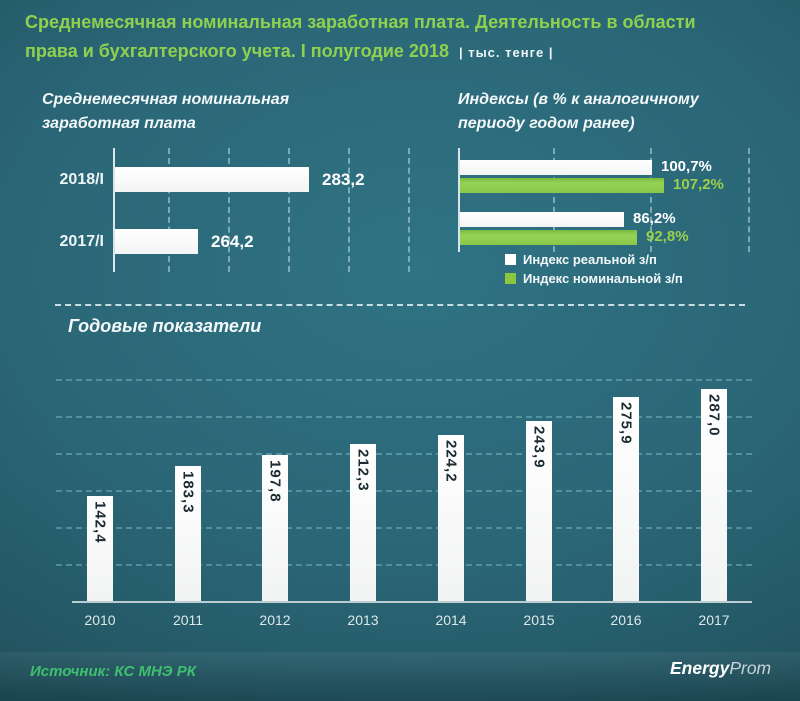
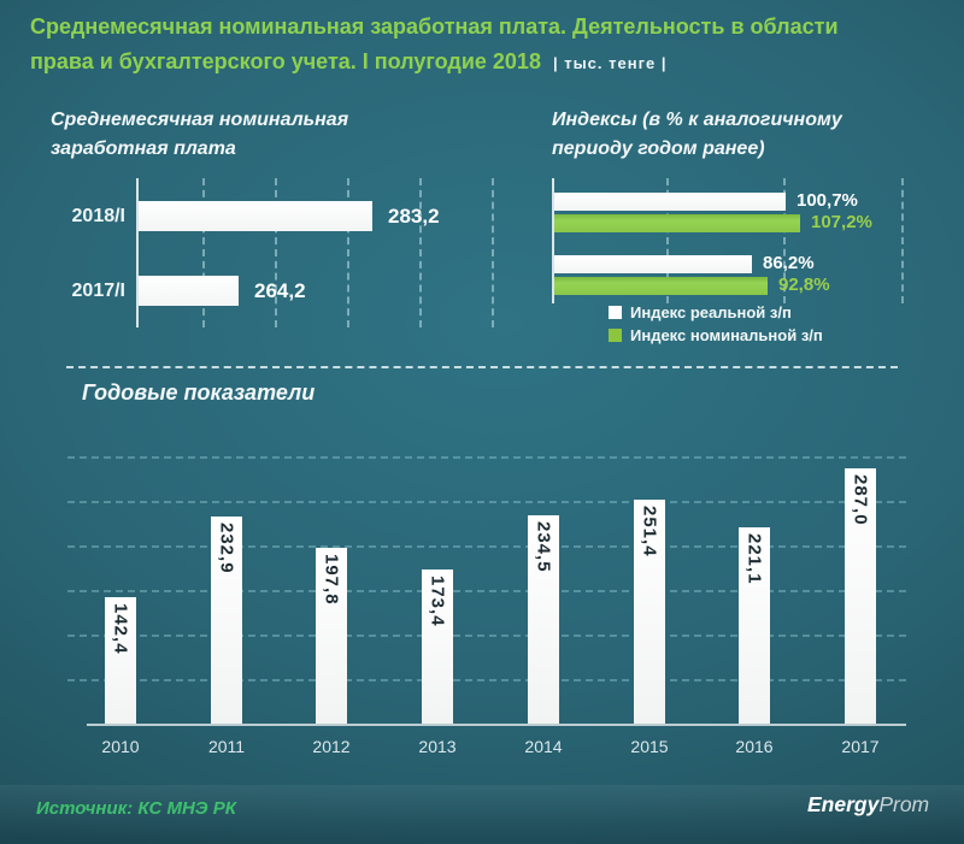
Годовые показатели/2011: 183,3 -> 232,9
Годовые показатели/2013: 212,3 -> 173,4
Годовые показатели/2014: 224,2 -> 234,5
Годовые показатели/2015: 243,9 -> 251,4
Годовые показатели/2016: 275,9 -> 221,1
